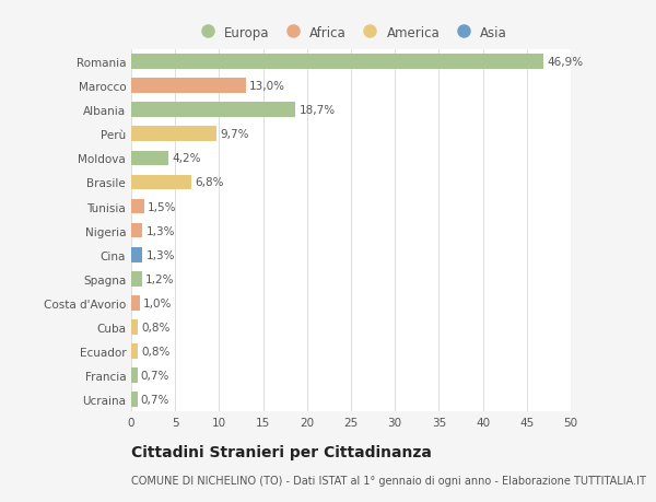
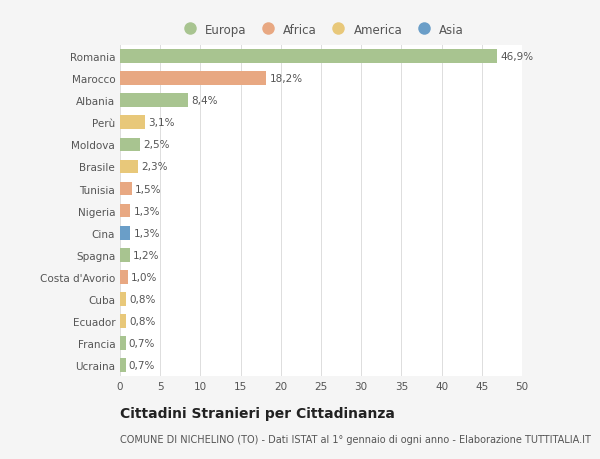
Marocco: 13,0% -> 18,2%
Albania: 18,7% -> 8,4%
Perù: 9,7% -> 3,1%
Moldova: 4,2% -> 2,5%
Brasile: 6,8% -> 2,3%
